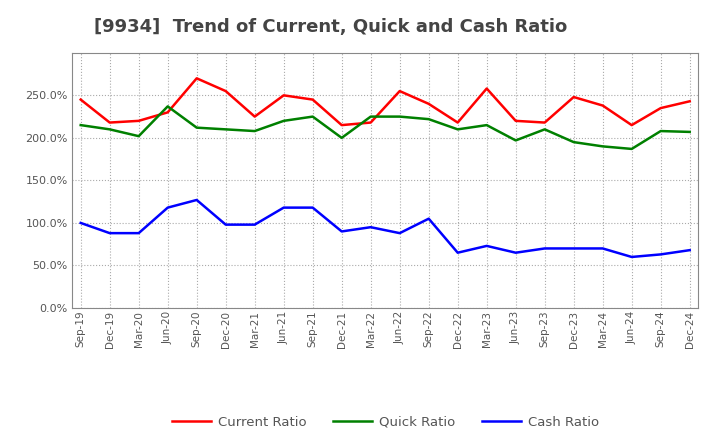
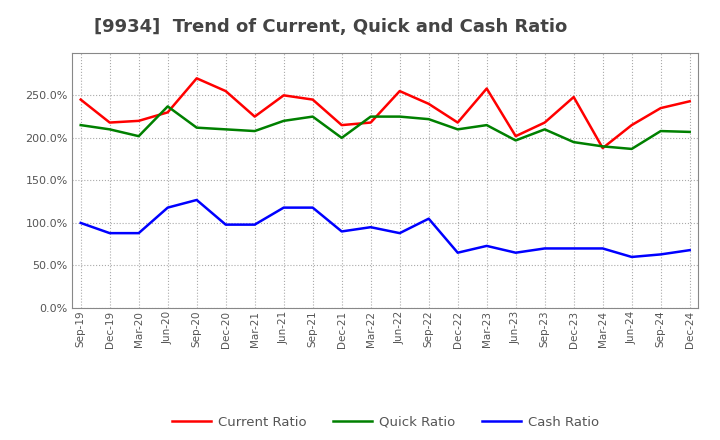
Current Ratio/Jun-23: 220% -> 202%
Current Ratio/Mar-24: 238% -> 188%
